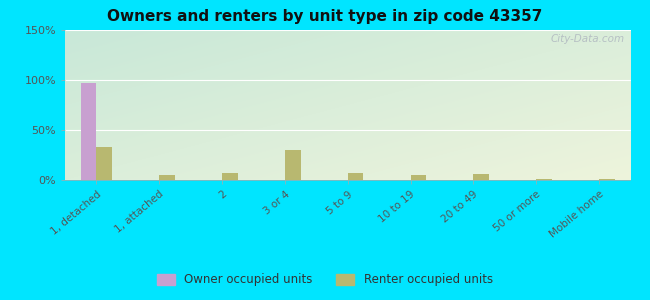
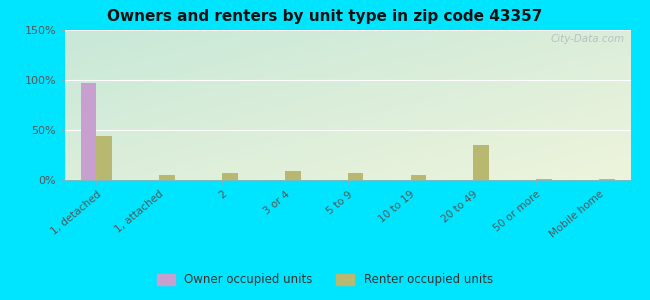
Renter occupied units/1, detached: 33% -> 44%
Renter occupied units/3 or 4: 30% -> 9%
Renter occupied units/20 to 49: 6% -> 35%
